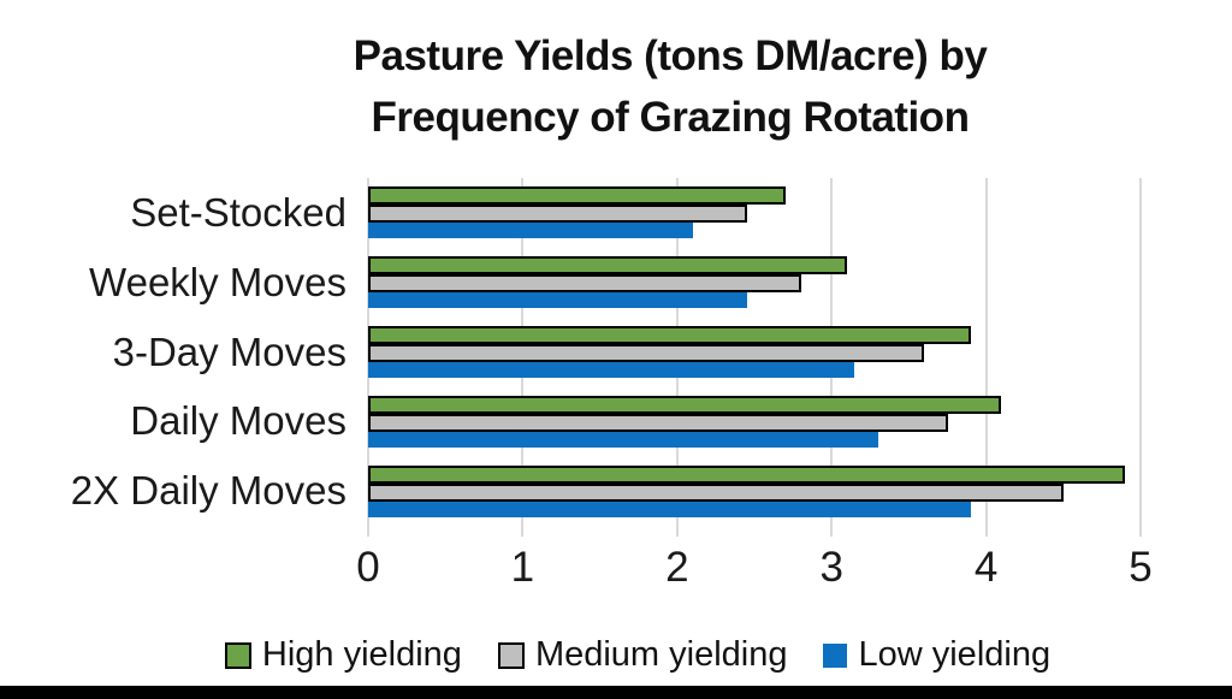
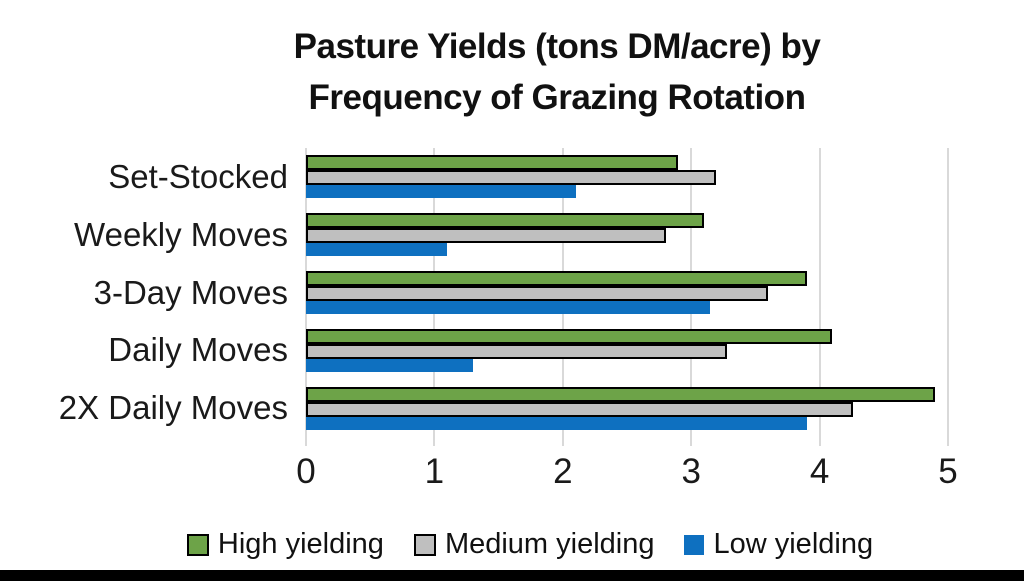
High yielding/Set-Stocked: 2.7 -> 2.9
Medium yielding/Set-Stocked: 2.45 -> 3.19
Low yielding/Weekly Moves: 2.45 -> 1.10
Medium yielding/Daily Moves: 3.75 -> 3.28
Low yielding/Daily Moves: 3.30 -> 1.30
Medium yielding/2X Daily Moves: 4.50 -> 4.26
